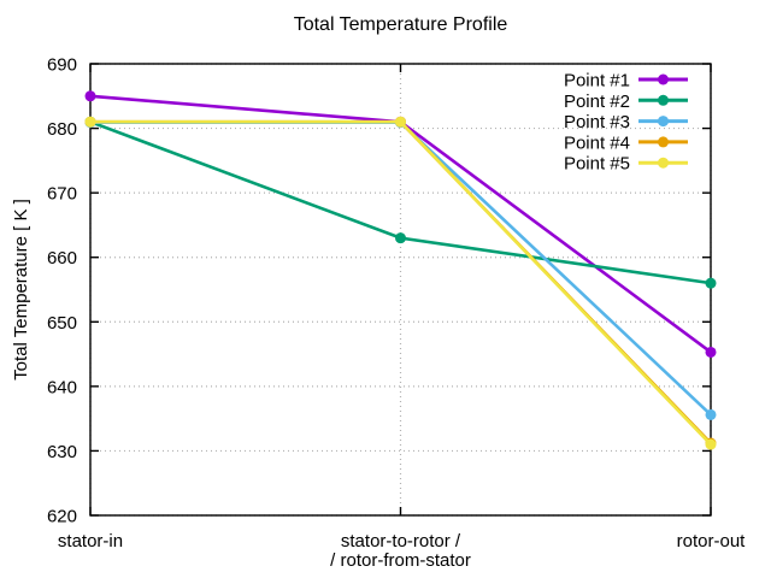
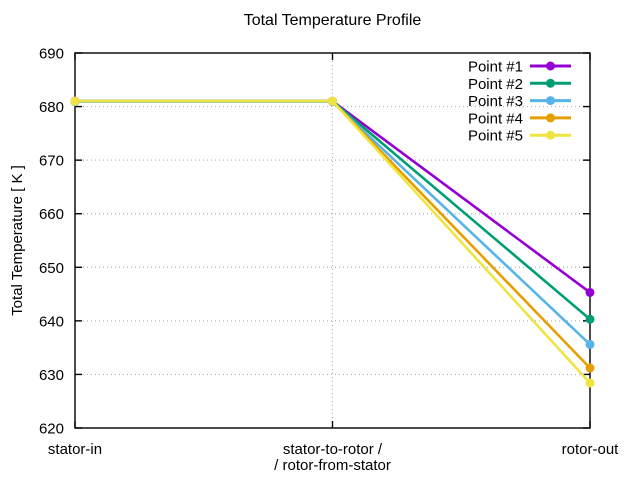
Point #1/stator-in: 685 -> 681
Point #2/stator-to-rotor / / rotor-from-stator: 663 -> 681
Point #2/rotor-out: 656 -> 640
Point #5/rotor-out: 631 -> 628
